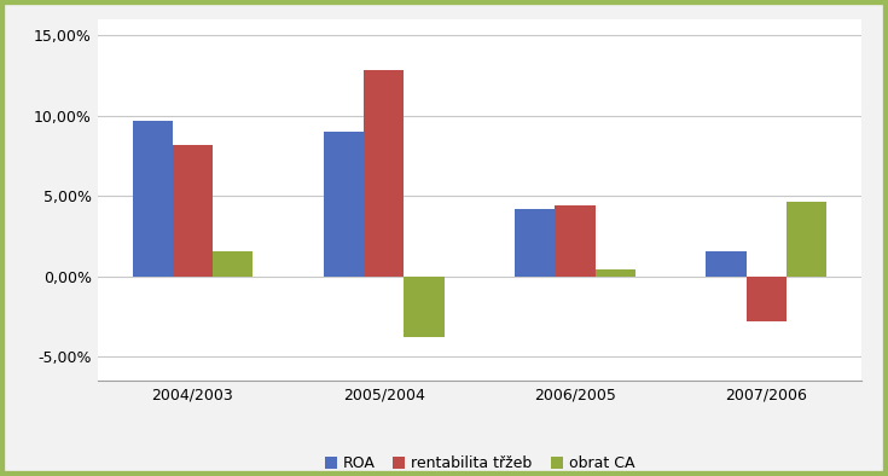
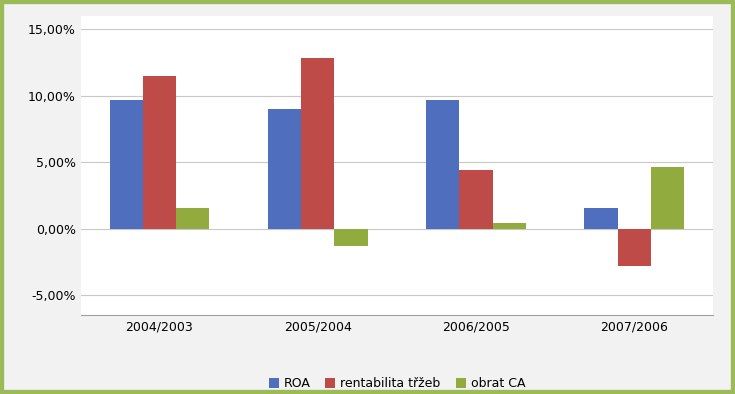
rentabilita třžeb/2004/2003: 8,2% -> 11,5%
obrat CA/2005/2004: -3,8% -> -1,3%
ROA/2006/2005: 4,2% -> 9,7%
